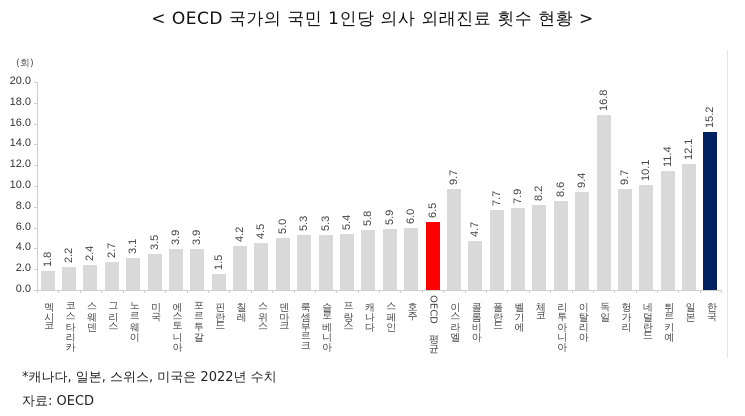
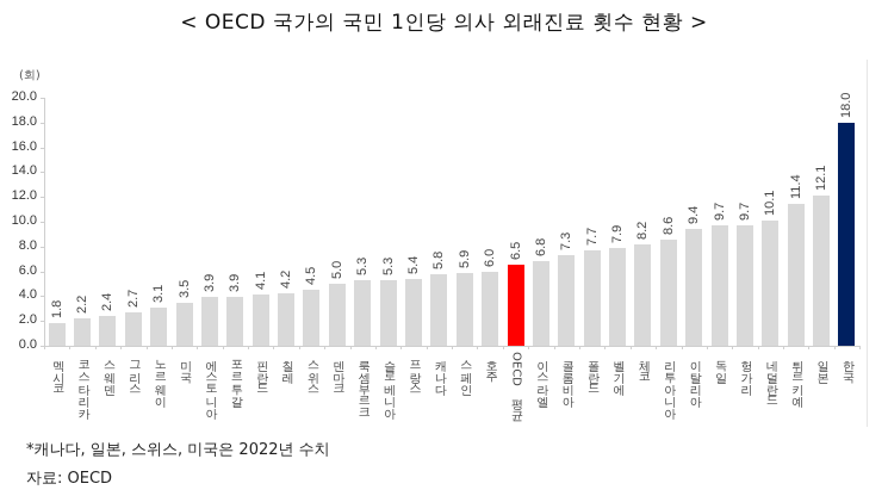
핀란드: 1.5 -> 4.1
이스라엘: 9.7 -> 6.8
콜롬비아: 4.7 -> 7.3
독일: 16.8 -> 9.7
한국: 15.2 -> 18.0
